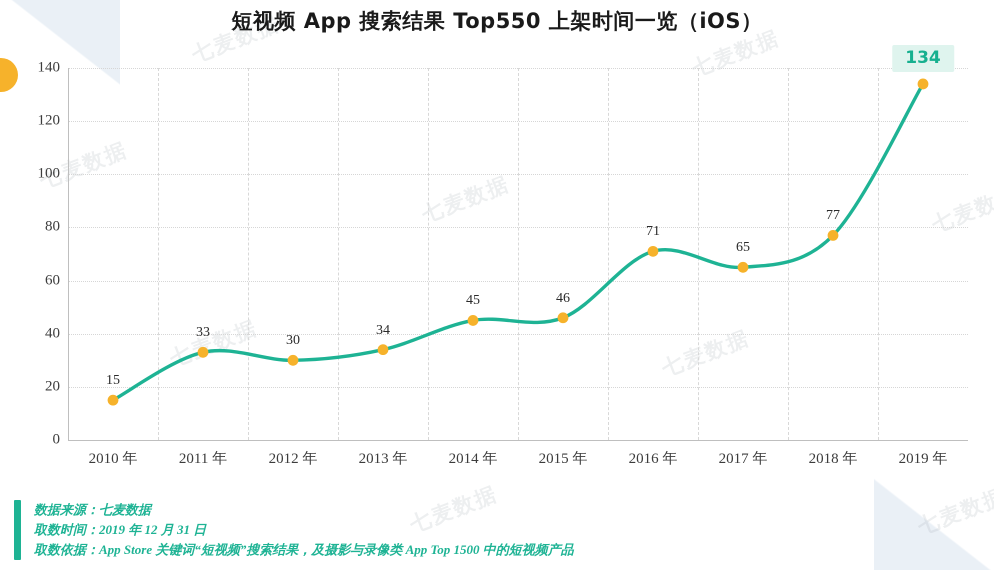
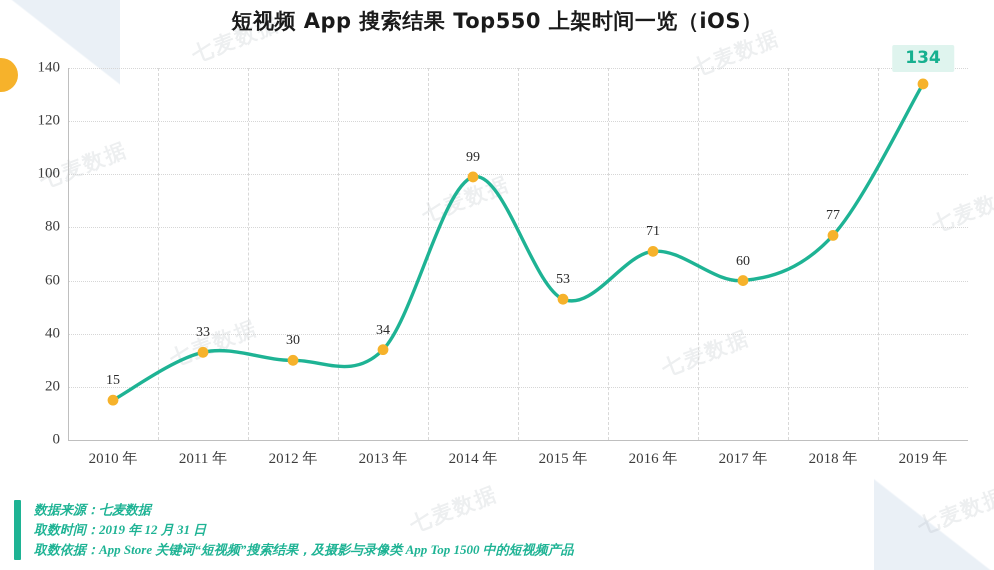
2014 年: 45 -> 99
2015 年: 46 -> 53
2017 年: 65 -> 60
